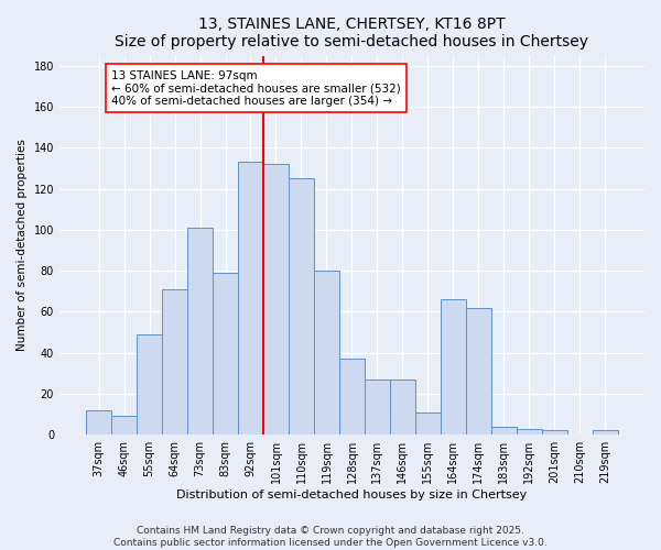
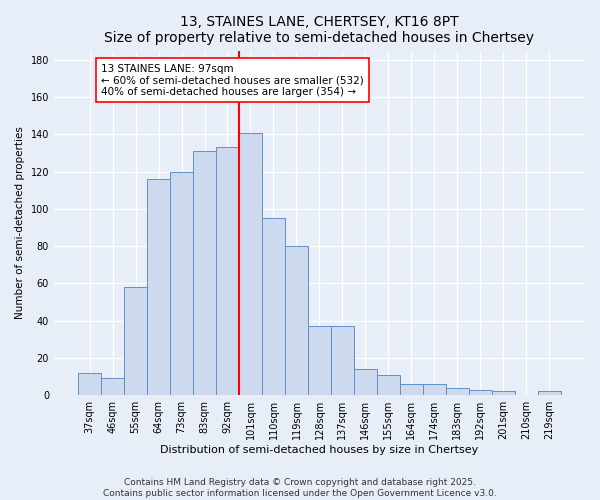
55sqm: 49 -> 58
64sqm: 71 -> 116
73sqm: 101 -> 120
83sqm: 79 -> 131
101sqm: 132 -> 141
110sqm: 125 -> 95
137sqm: 27 -> 37
146sqm: 27 -> 14
164sqm: 66 -> 6
174sqm: 62 -> 6
